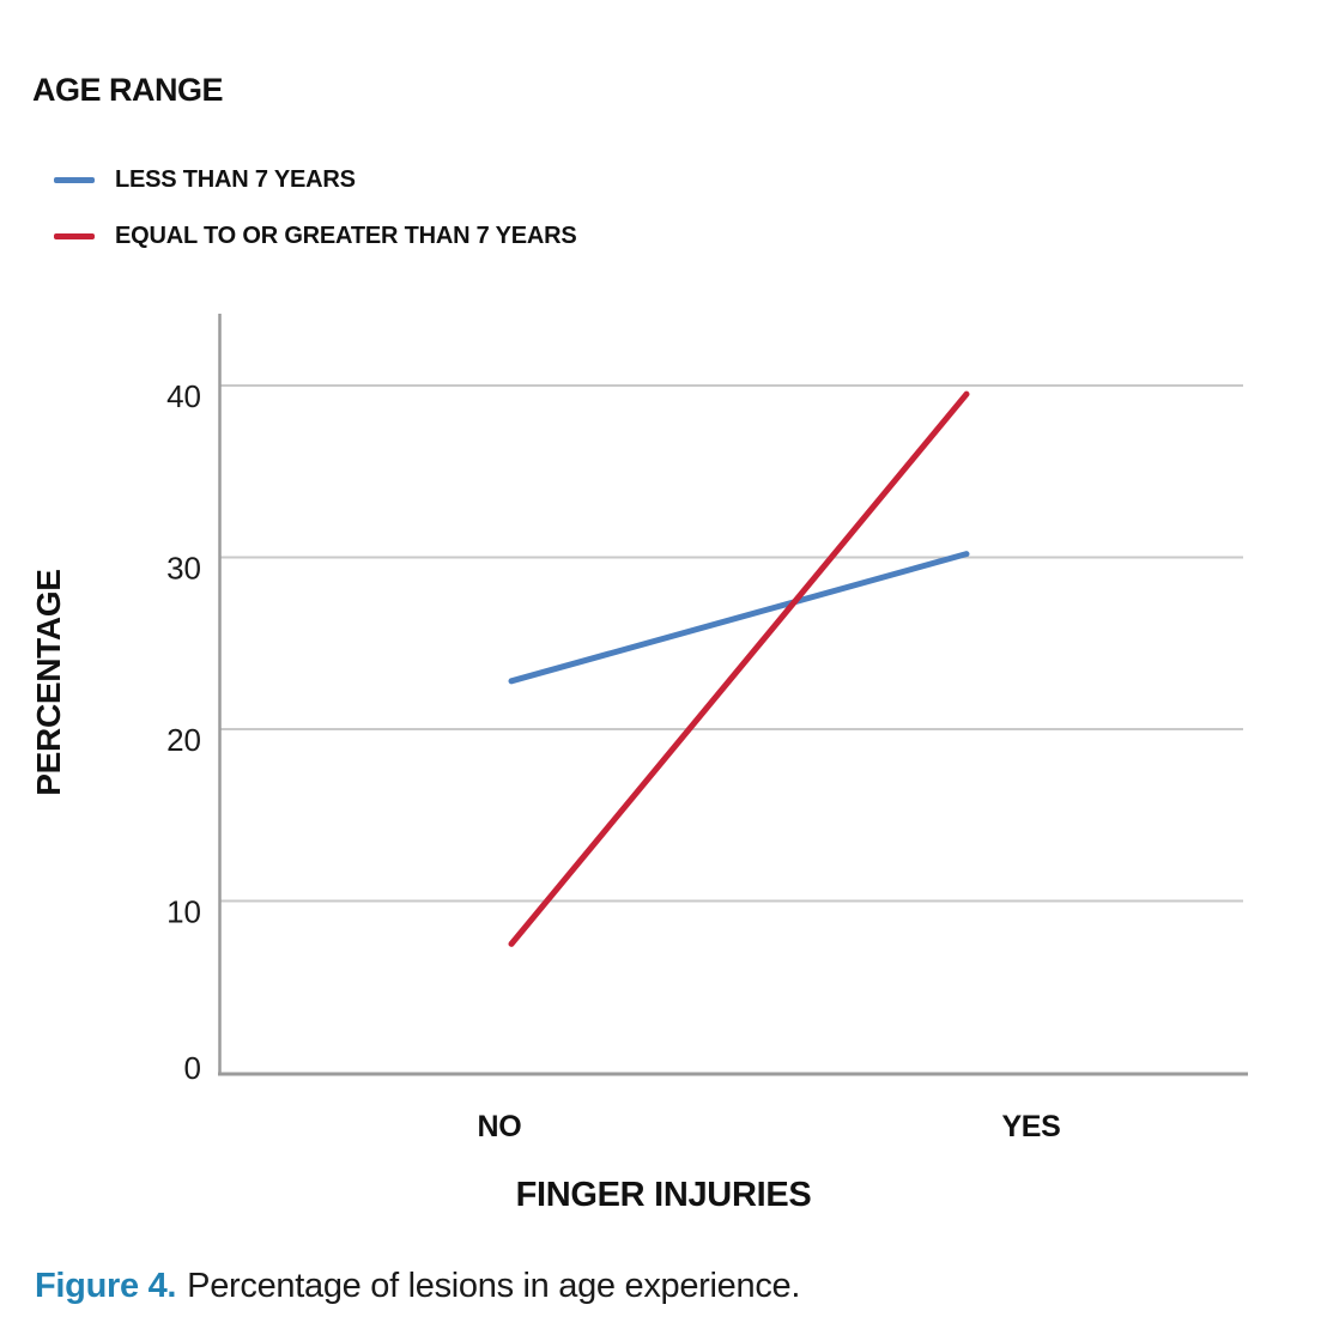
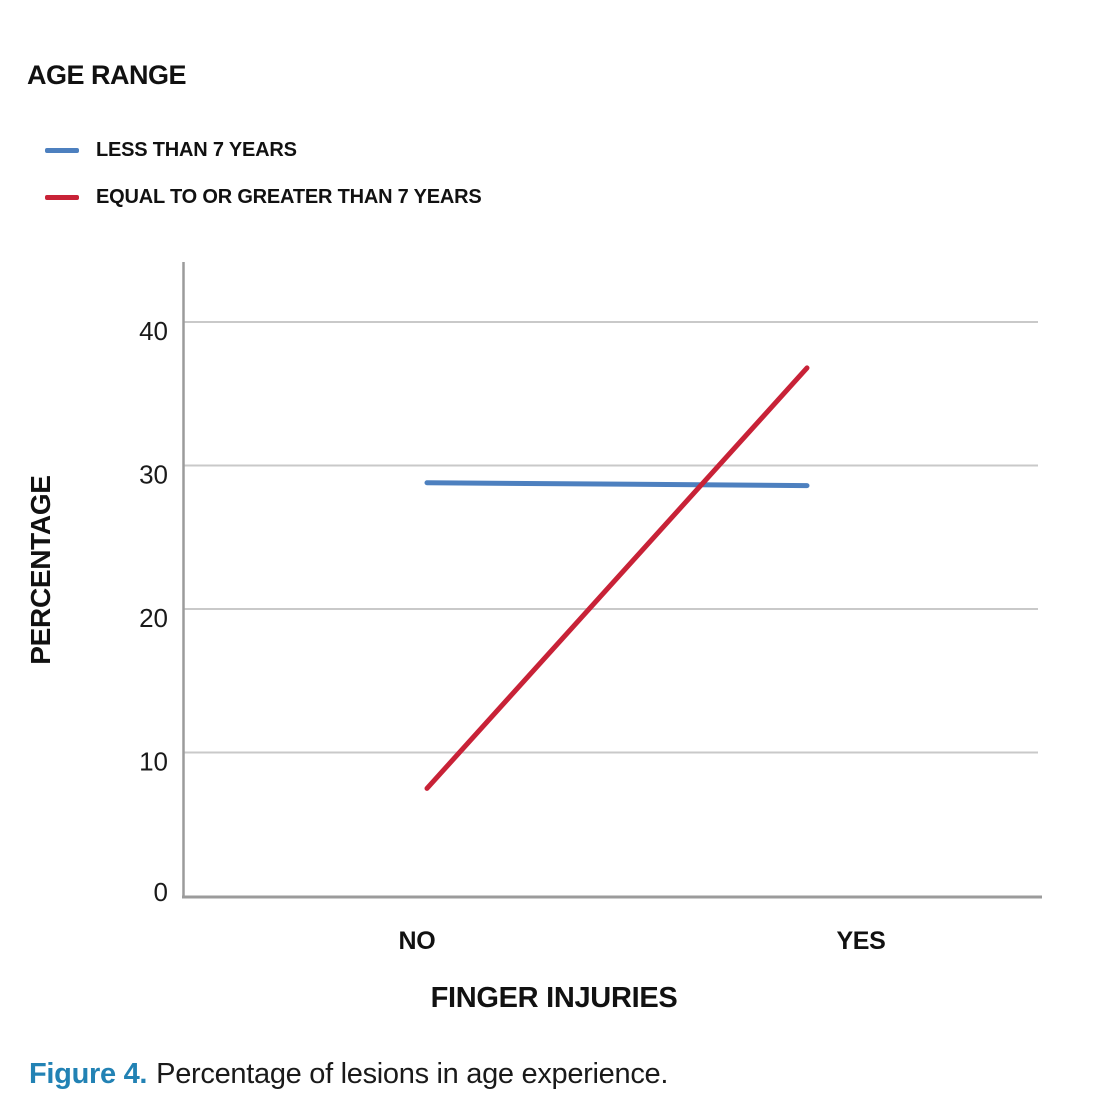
LESS THAN 7 YEARS/NO: 22.8 -> 28.8
LESS THAN 7 YEARS/YES: 30.2 -> 28.6
EQUAL TO OR GREATER THAN 7 YEARS/YES: 39.5 -> 36.8
